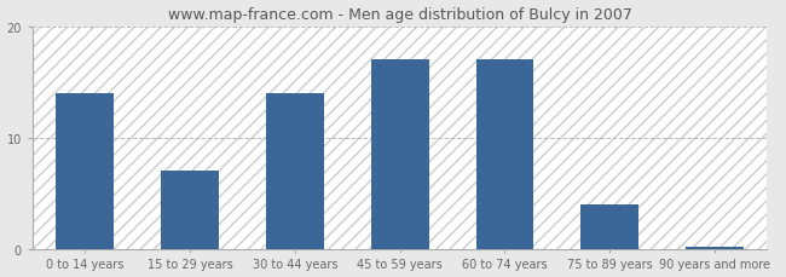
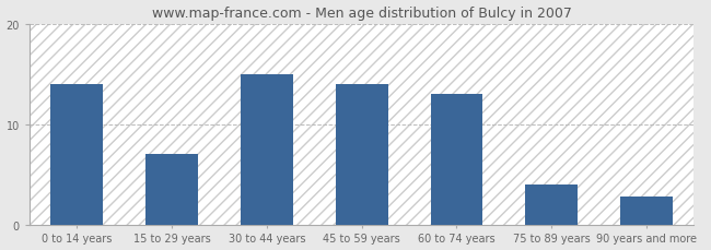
30 to 44 years: 14.0 -> 15.0
45 to 59 years: 17.0 -> 14.0
60 to 74 years: 17.0 -> 13.0
90 years and more: 0.2 -> 2.8
